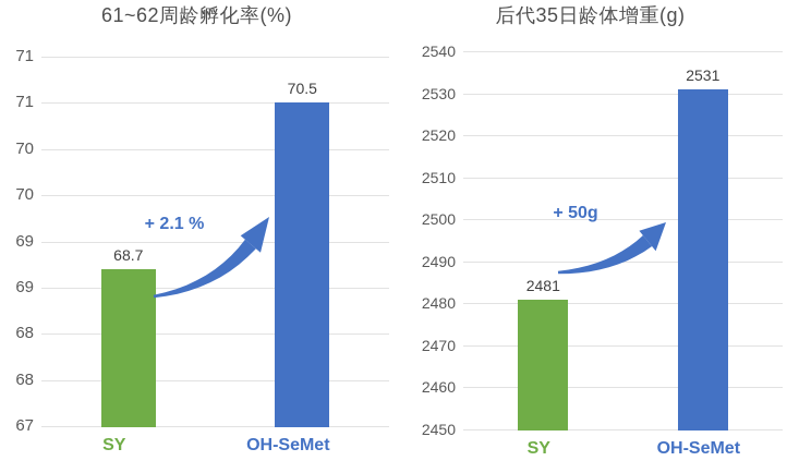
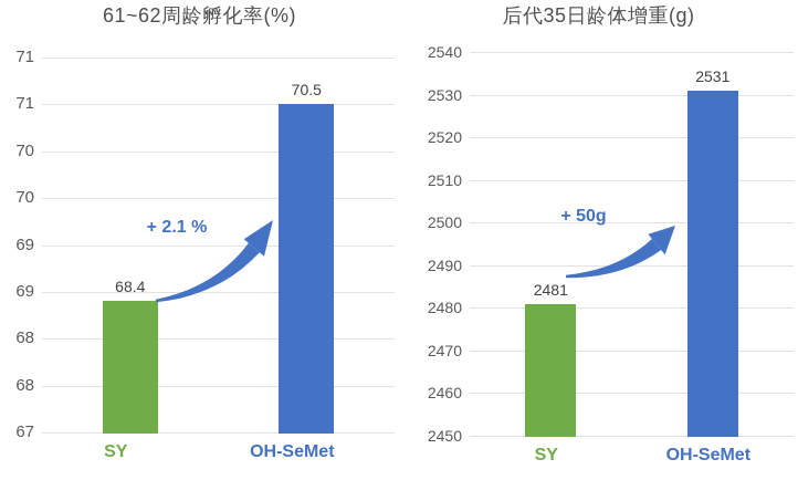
61~62周龄孵化率(%)/SY: 68.7 -> 68.4
